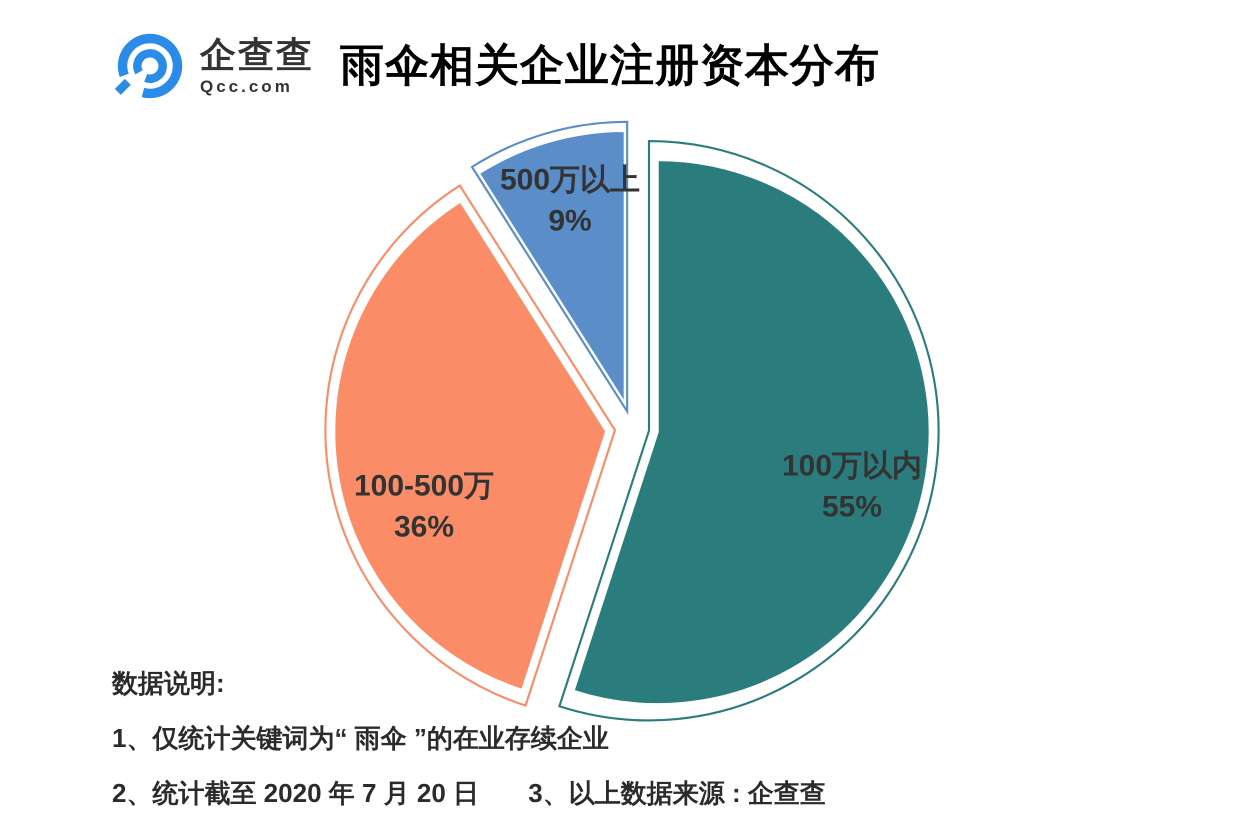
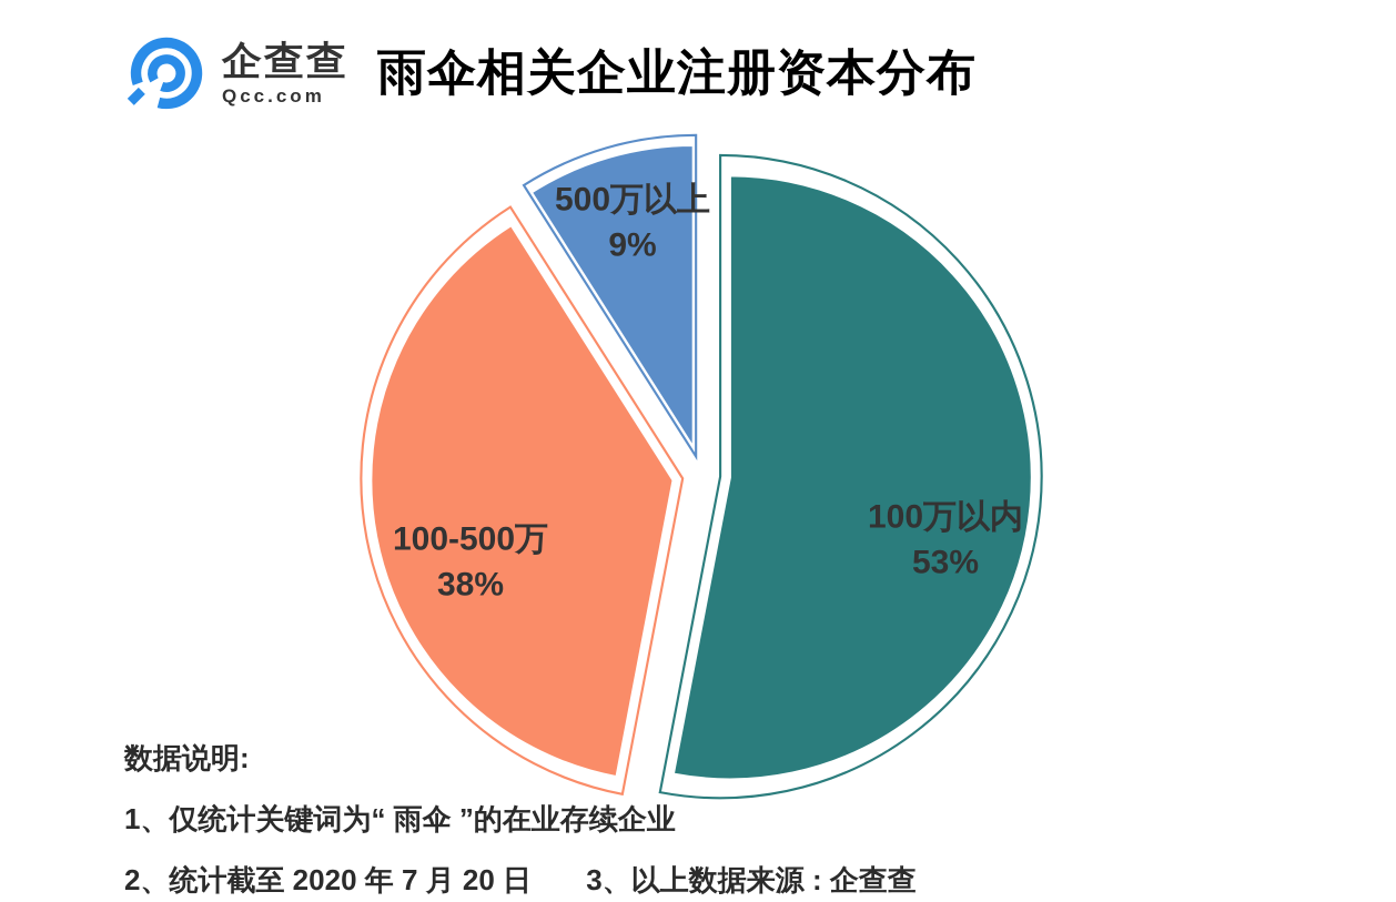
100万以内: 55% -> 53%
100-500万: 36% -> 38%
